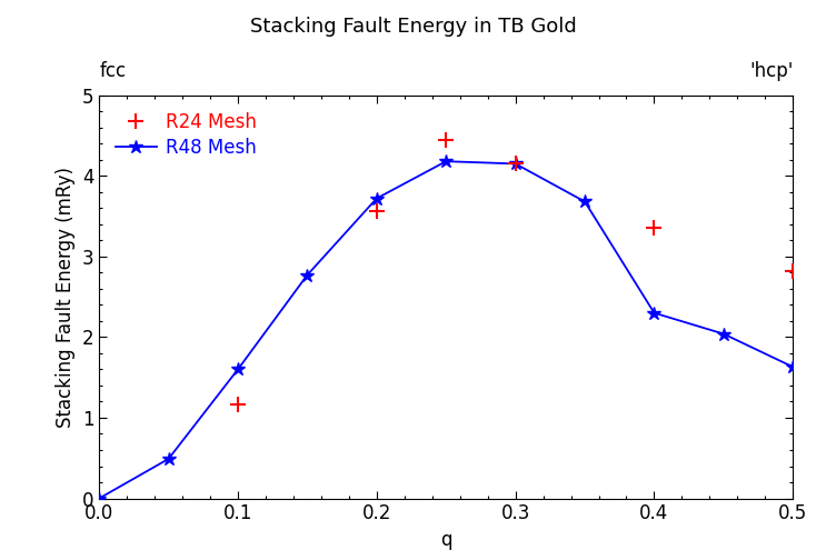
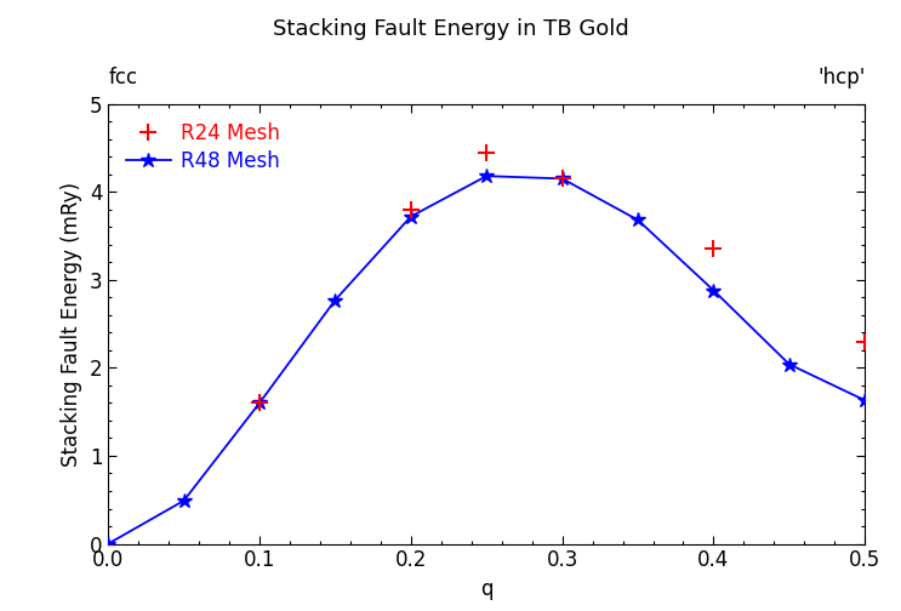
R24 Mesh/0.1: 1.16 -> 1.60
R24 Mesh/0.2: 3.56 -> 3.80
R48 Mesh/0.4: 2.30 -> 2.88
R24 Mesh/0.5: 2.82 -> 2.29
